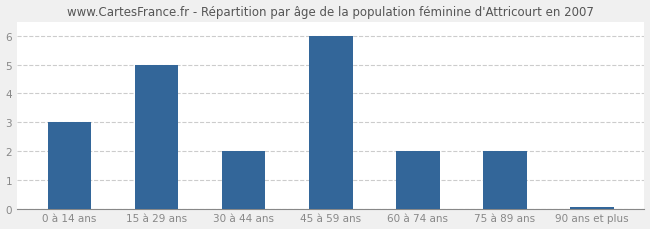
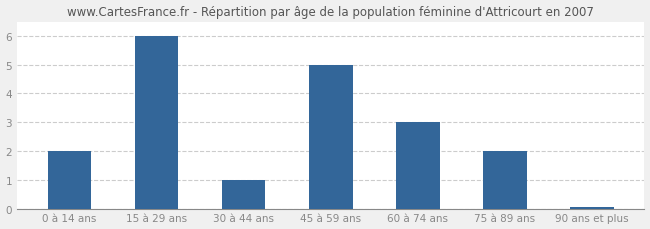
0 à 14 ans: 3.00 -> 2.00
15 à 29 ans: 5.00 -> 6.00
30 à 44 ans: 2.00 -> 1.00
45 à 59 ans: 6.00 -> 5.00
60 à 74 ans: 2.00 -> 3.00
